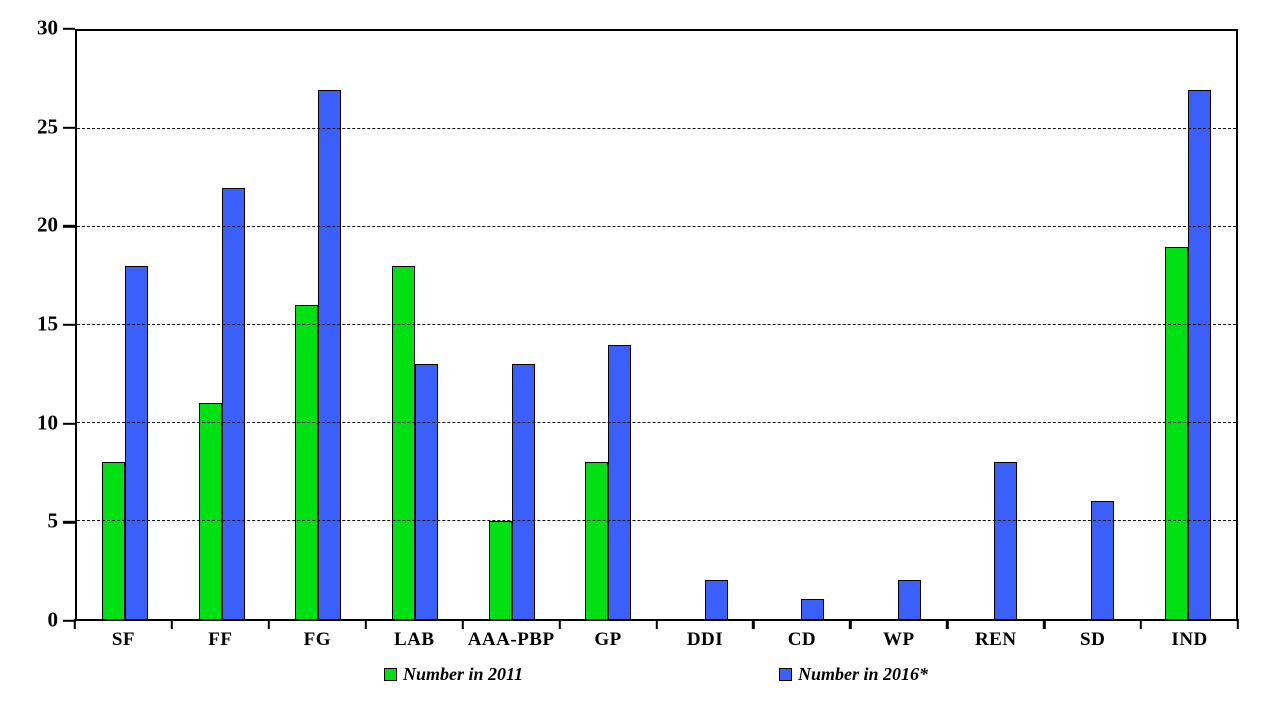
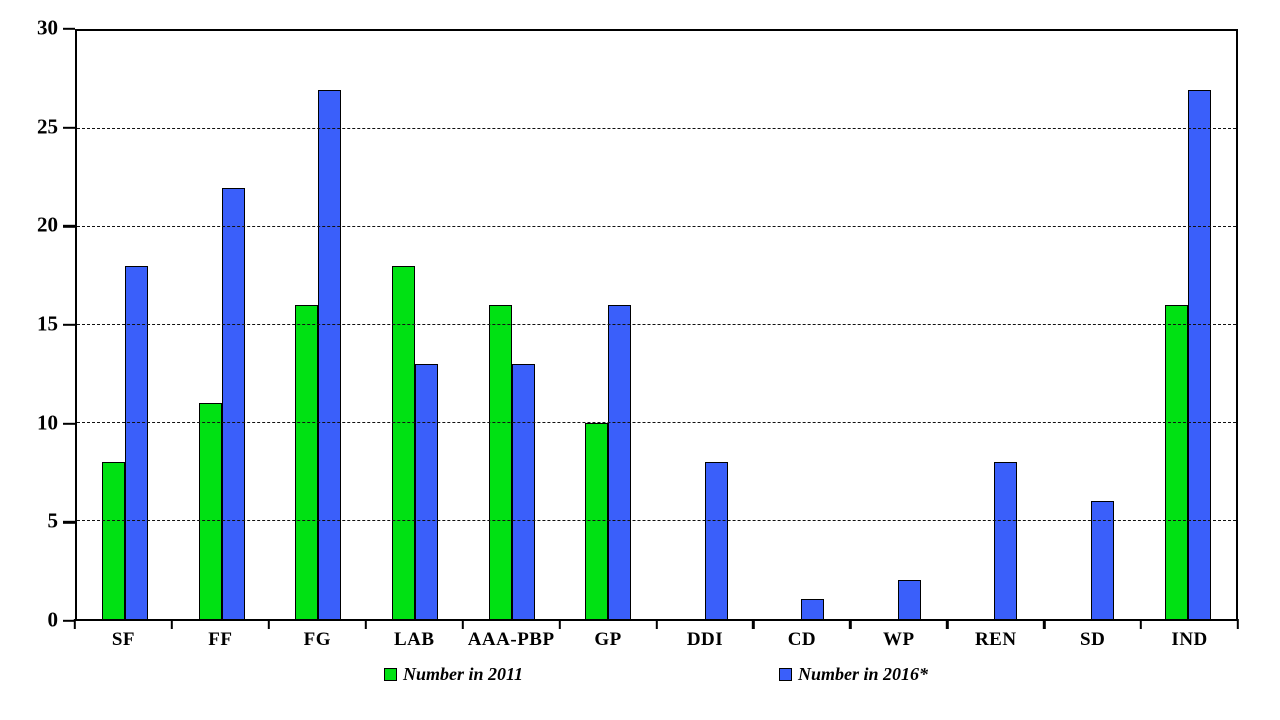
Number in 2011/AAA-PBP: 5 -> 16
Number in 2011/GP: 8 -> 10
Number in 2016*/GP: 14 -> 16
Number in 2016*/DDI: 2 -> 8
Number in 2011/IND: 19 -> 16
